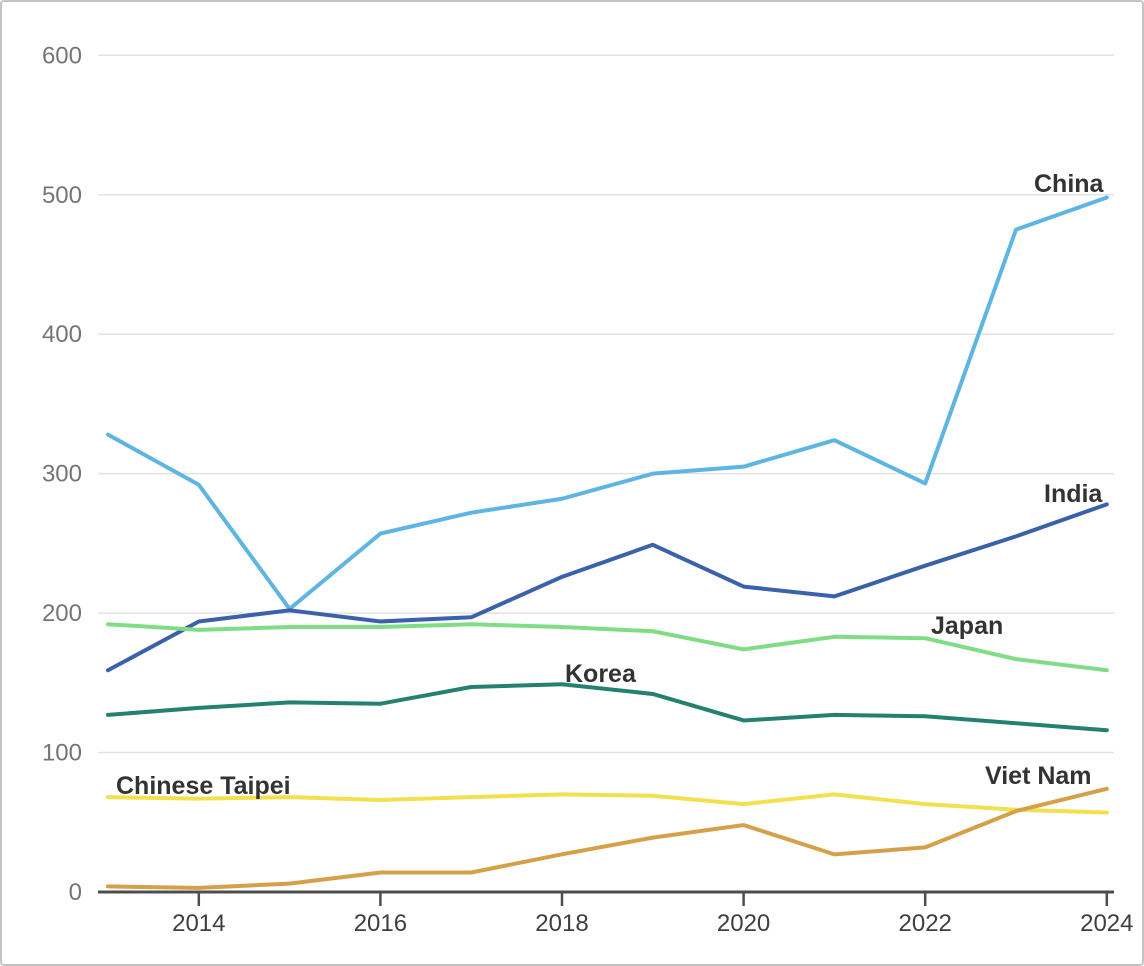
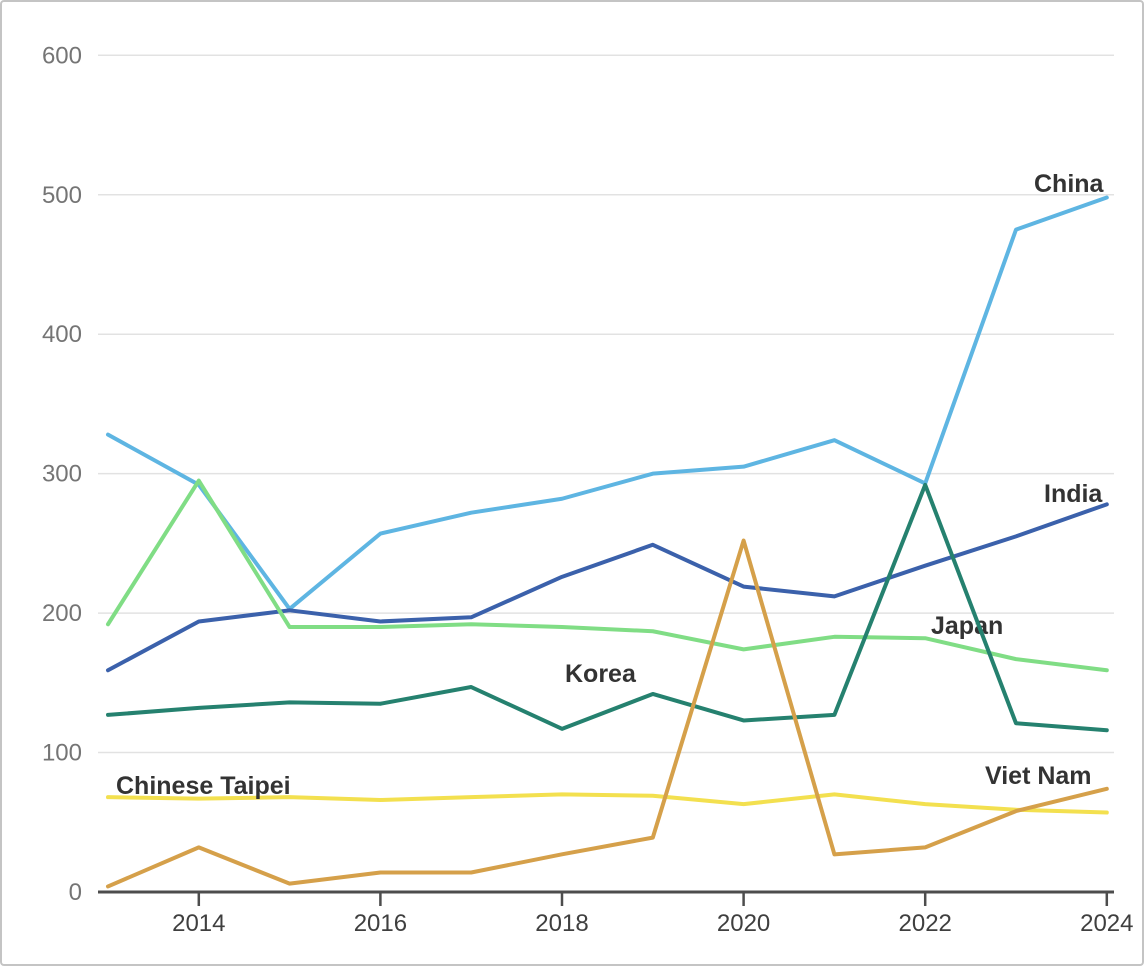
Japan/2014: 188 -> 295
Viet Nam/2014: 3 -> 32
Korea/2018: 149 -> 117
Viet Nam/2020: 48 -> 252
Korea/2022: 126 -> 292
